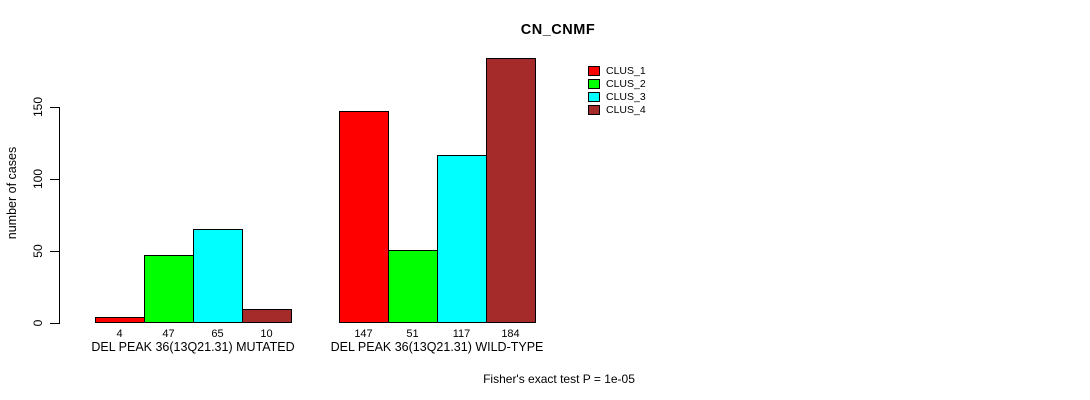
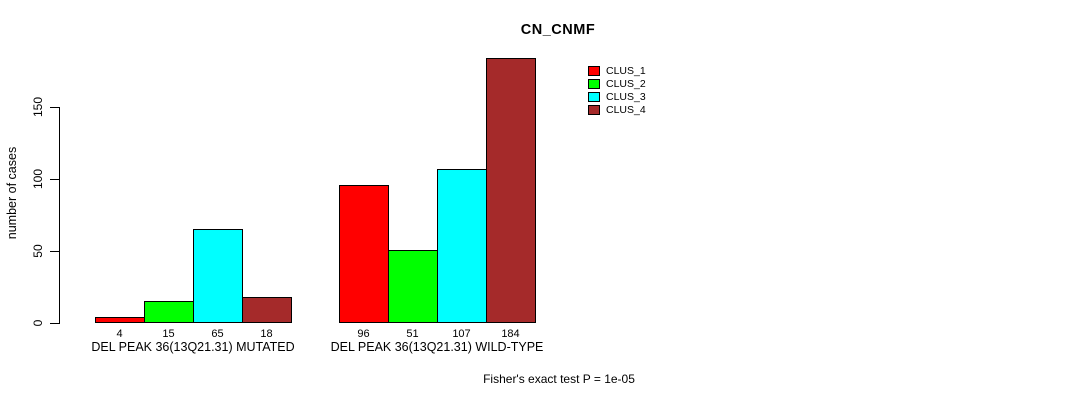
CLUS_2/DEL PEAK 36(13Q21.31) MUTATED: 47 -> 15
CLUS_4/DEL PEAK 36(13Q21.31) MUTATED: 10 -> 18
CLUS_1/DEL PEAK 36(13Q21.31) WILD-TYPE: 147 -> 96
CLUS_3/DEL PEAK 36(13Q21.31) WILD-TYPE: 117 -> 107
